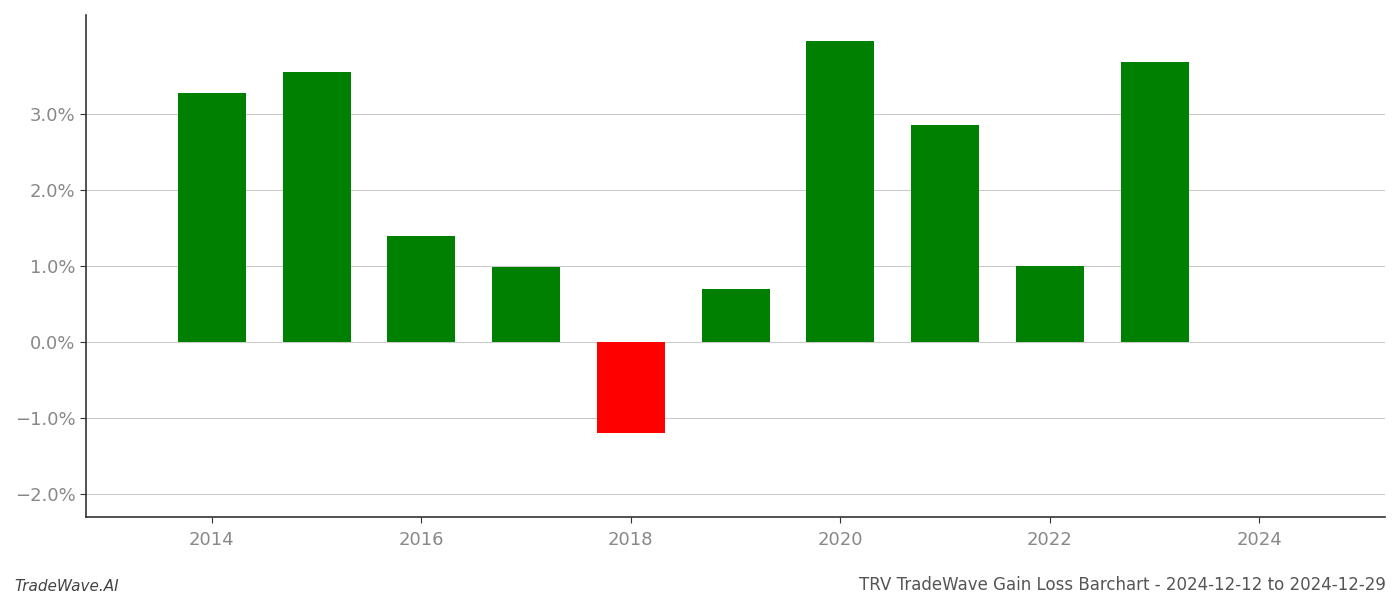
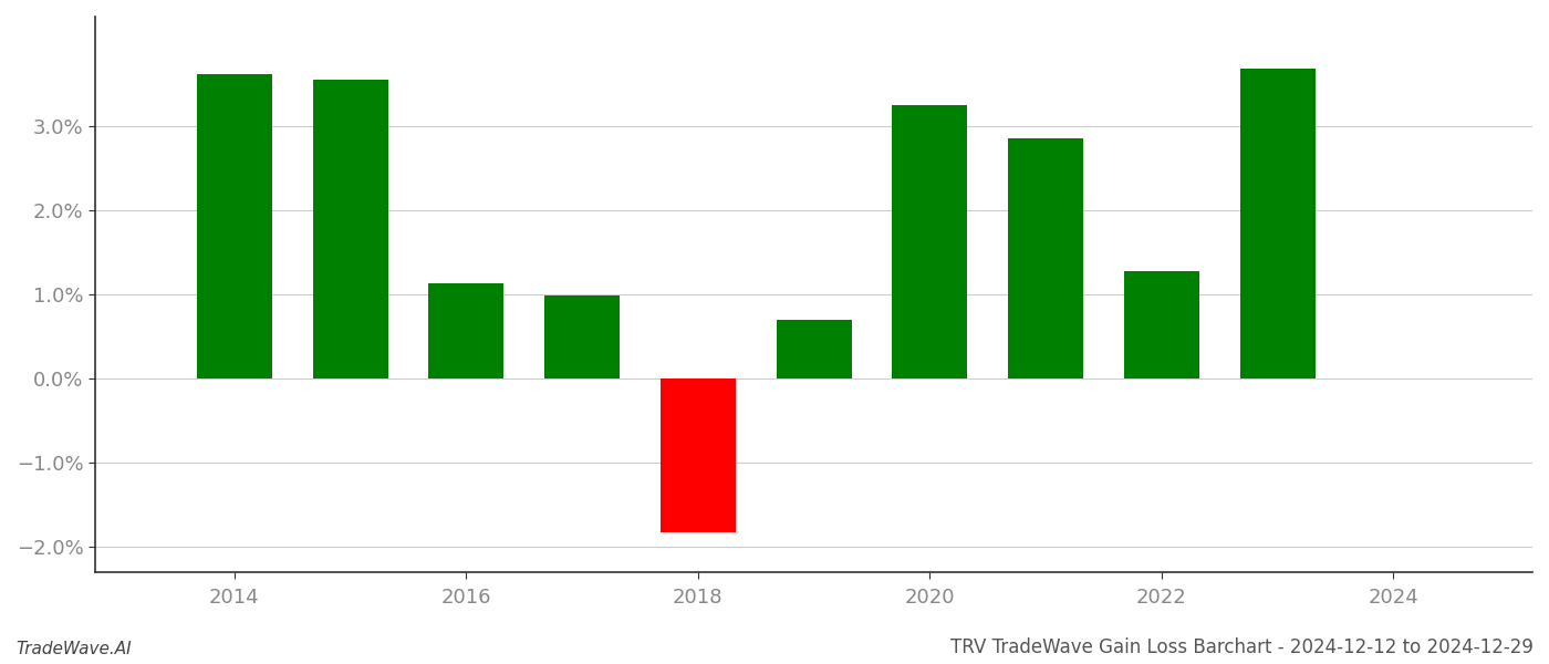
2014: 3.28% -> 3.62%
2016: 1.40% -> 1.13%
2018: -1.20% -> -1.82%
2020: 3.96% -> 3.25%
2022: 1.00% -> 1.28%
